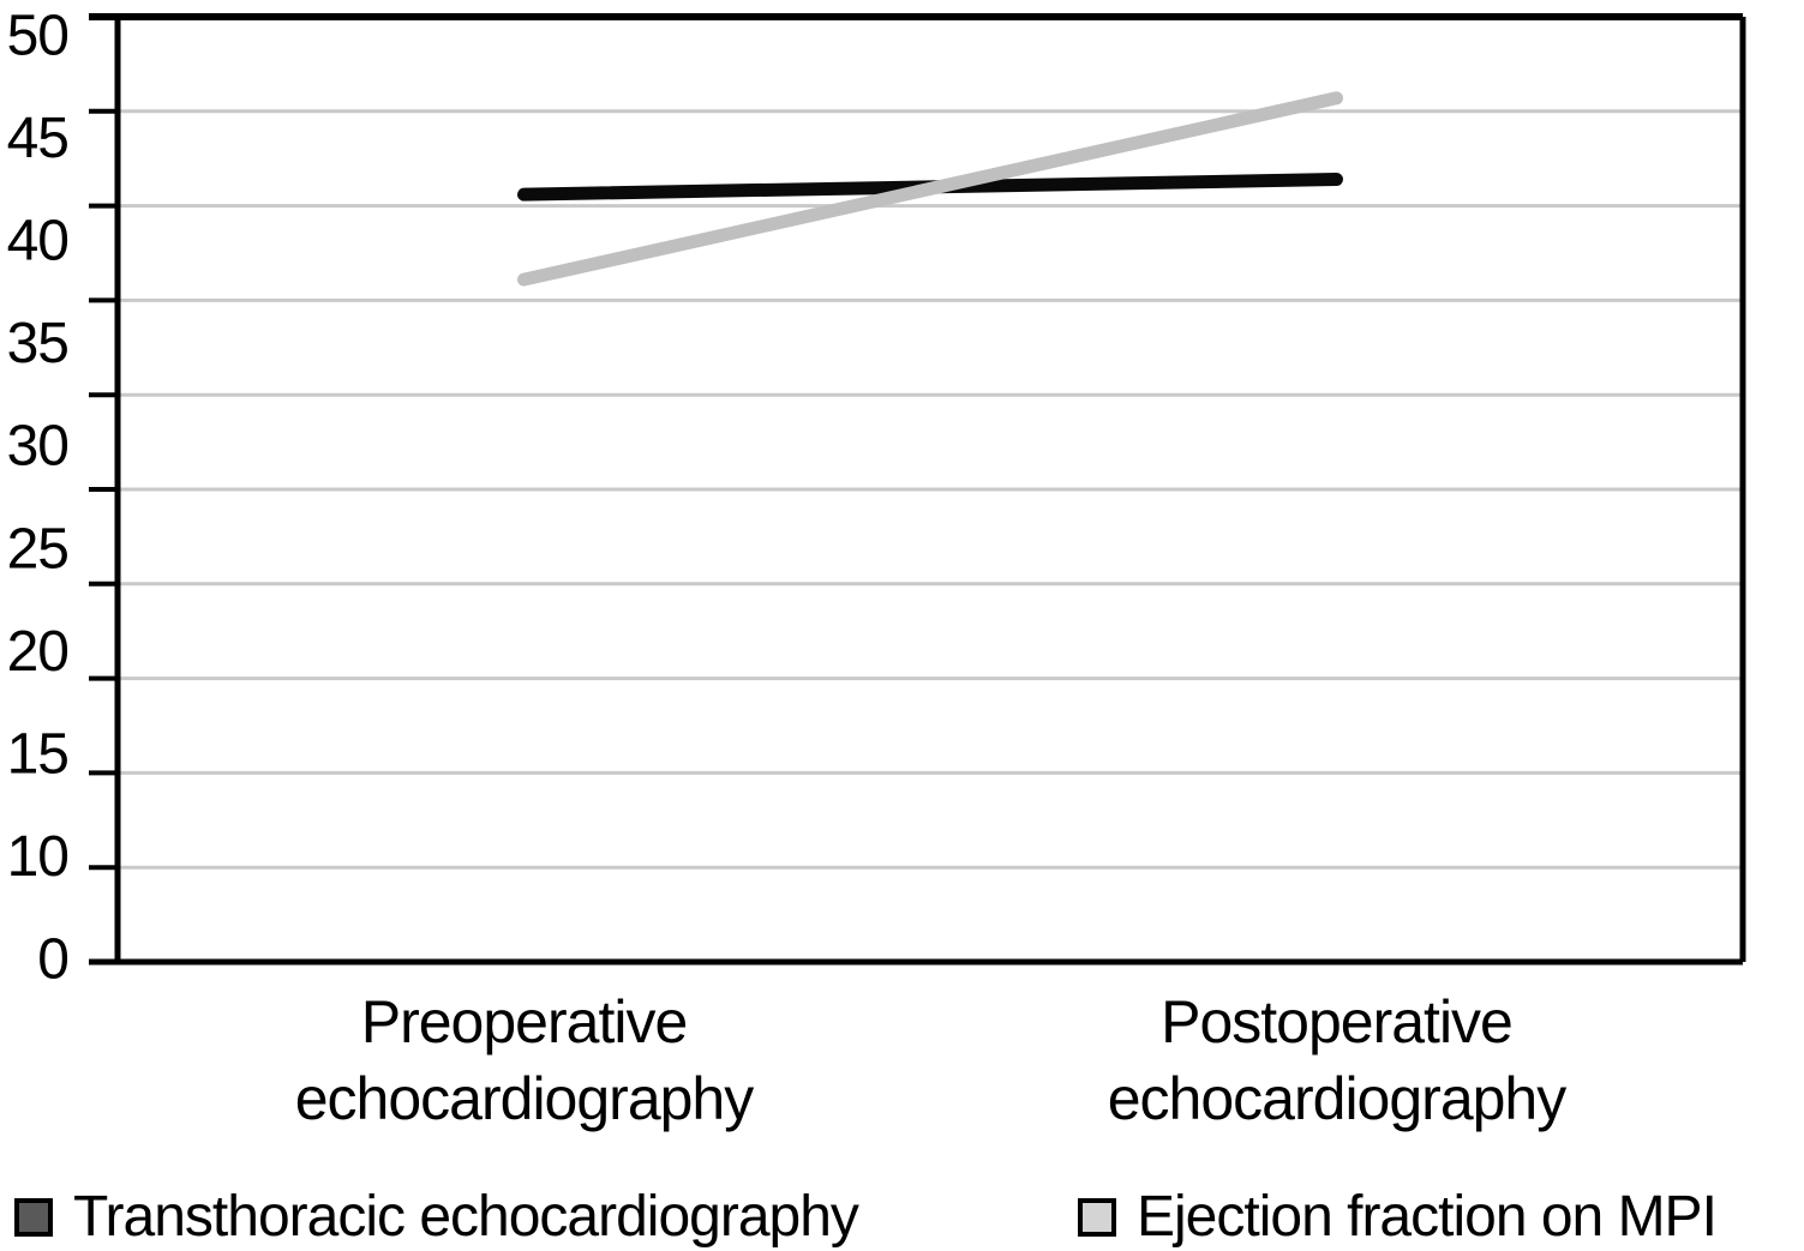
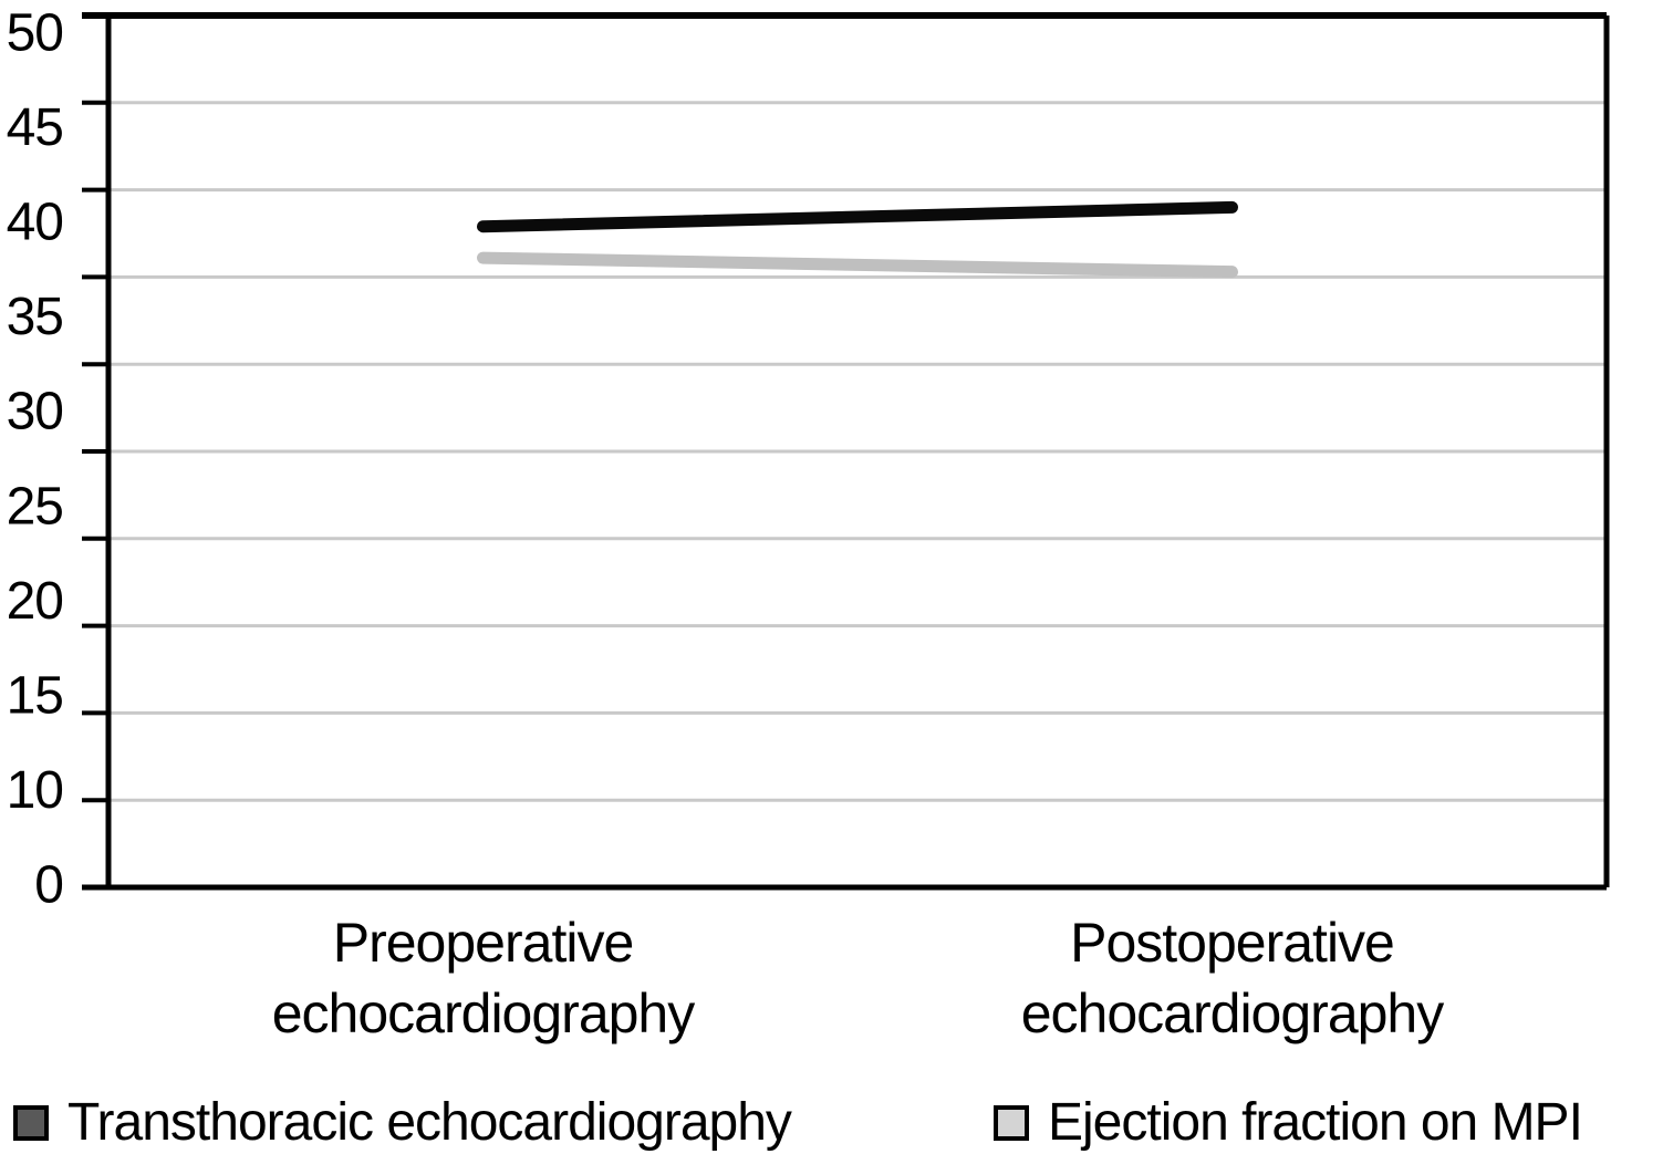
Transthoracic echocardiography/Preoperative echocardiography: 40.6 -> 37.9
Transthoracic echocardiography/Postoperative echocardiography: 41.4 -> 39.0
Ejection fraction on MPI/Postoperative echocardiography: 45.7 -> 35.3
